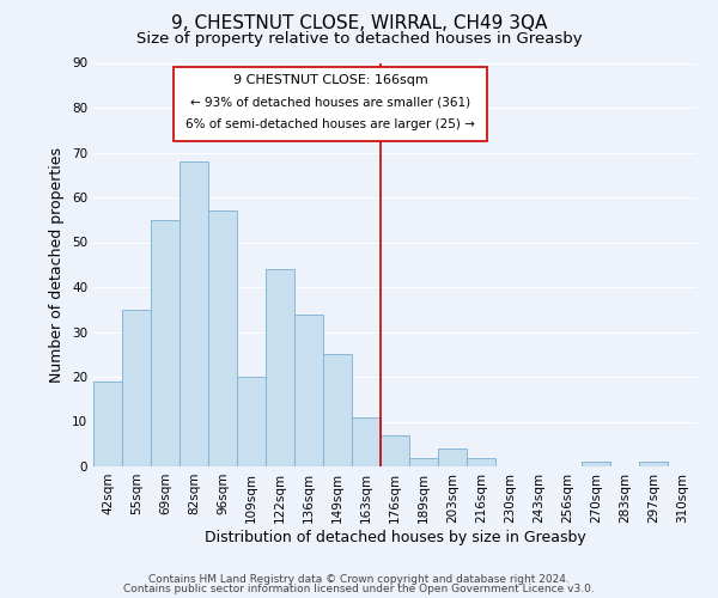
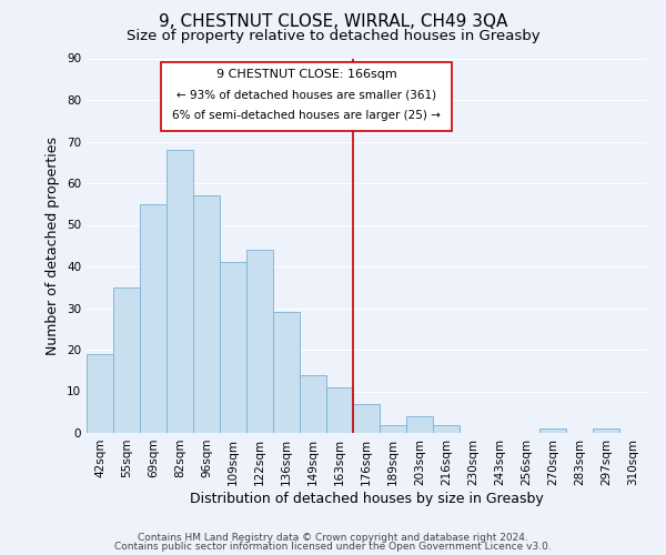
109sqm: 20 -> 41
136sqm: 34 -> 29
149sqm: 25 -> 14
